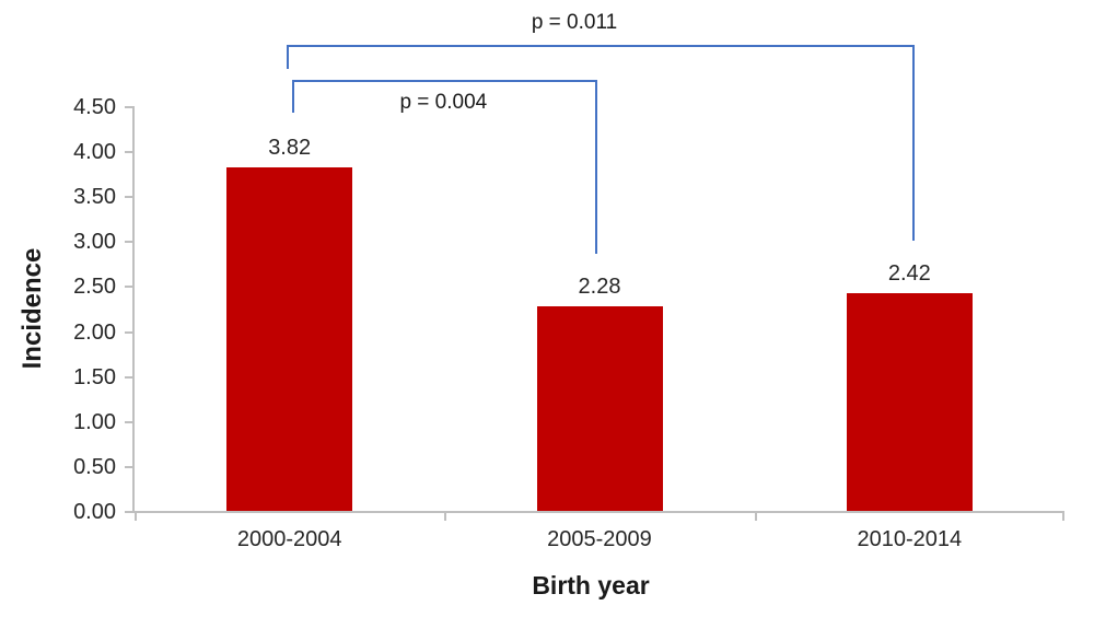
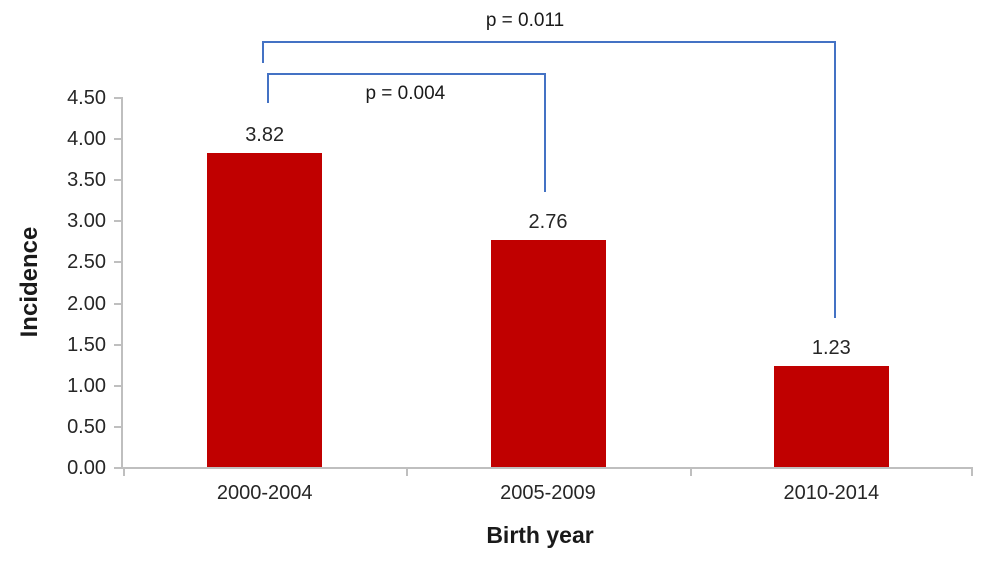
2005-2009: 2.28 -> 2.76
2010-2014: 2.42 -> 1.23
